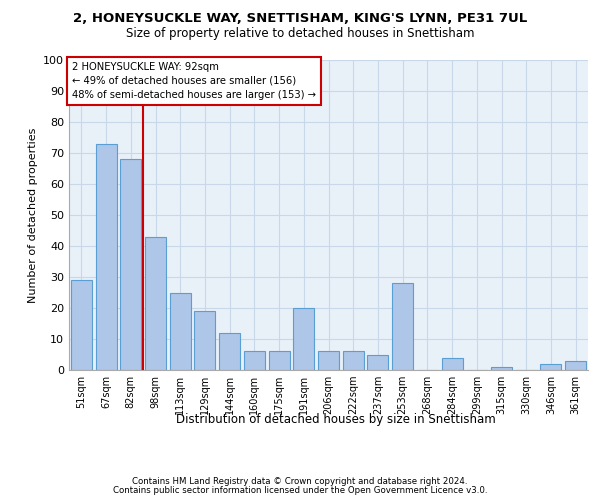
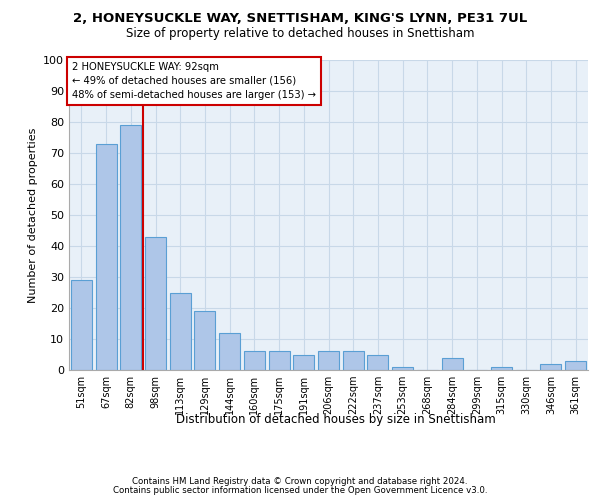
82sqm: 68 -> 79
191sqm: 20 -> 5
253sqm: 28 -> 1
